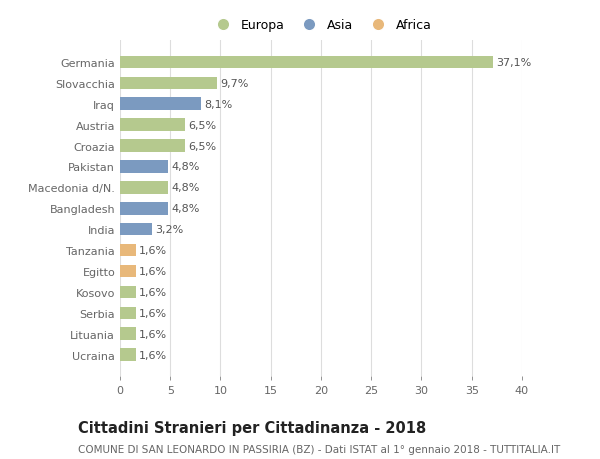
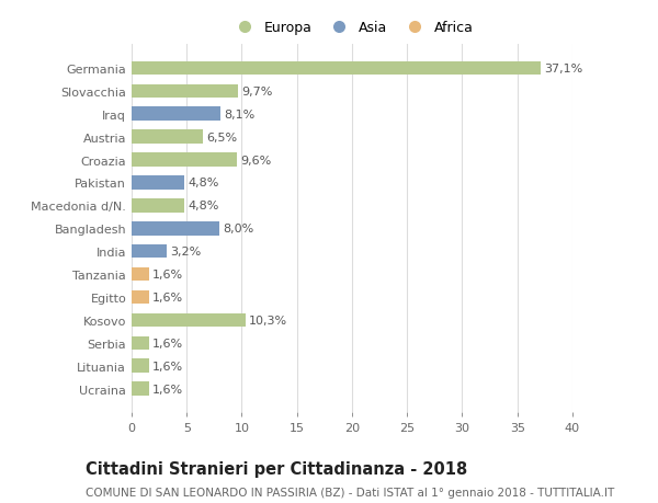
Croazia: 6,5% -> 9,6%
Bangladesh: 4,8% -> 8,0%
Kosovo: 1,6% -> 10,3%
